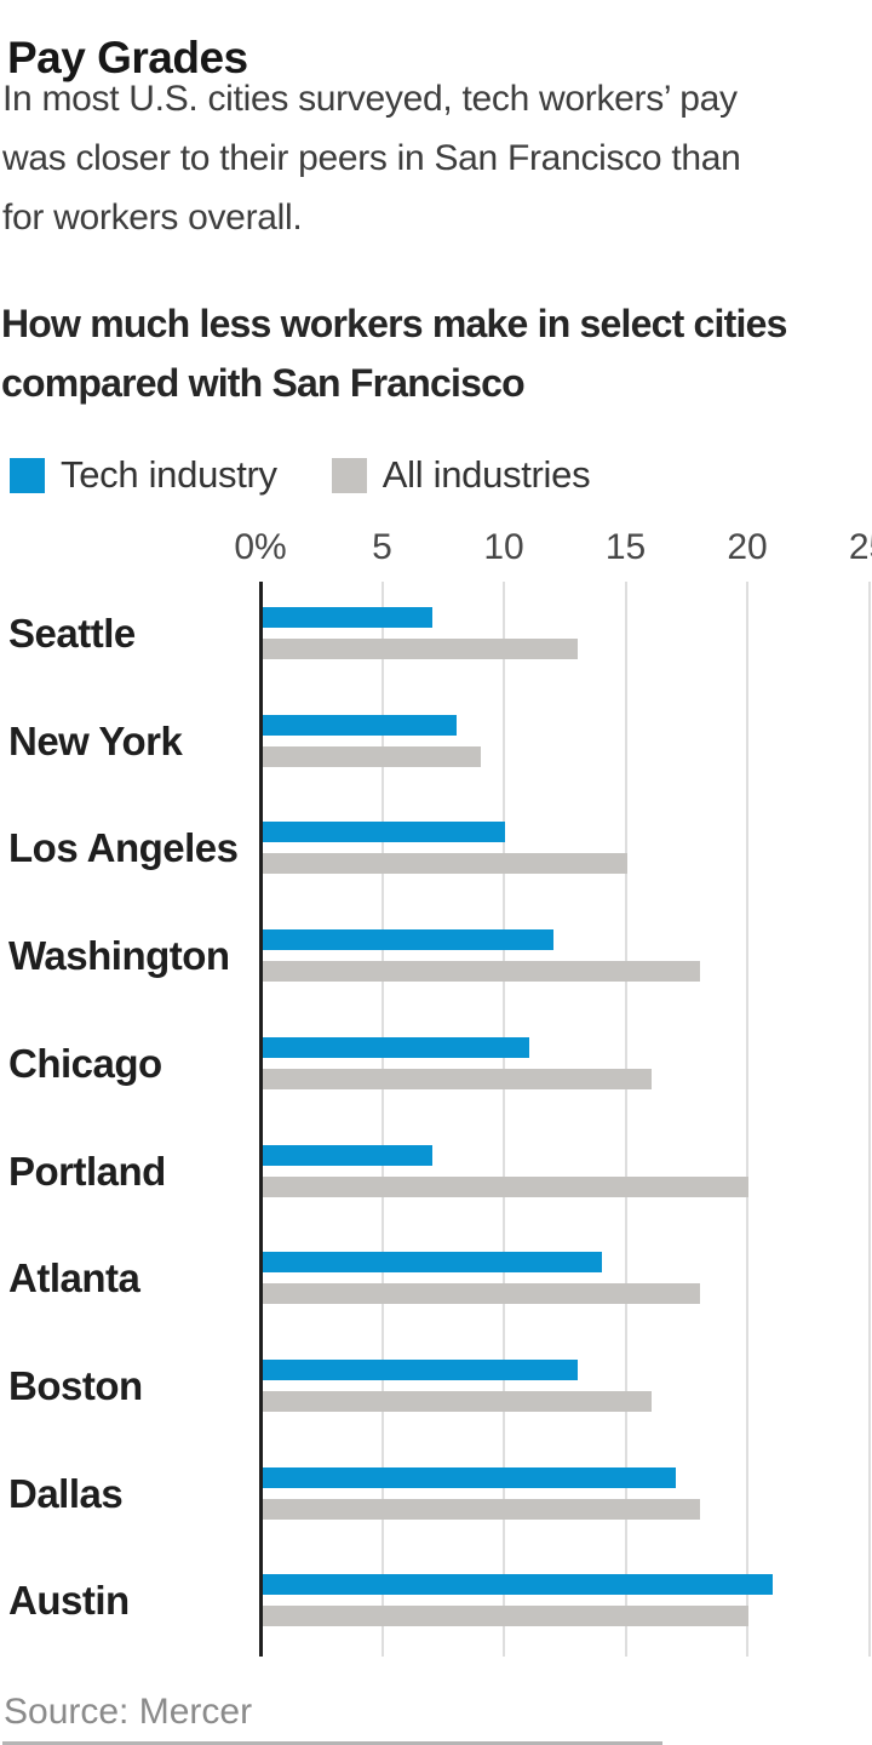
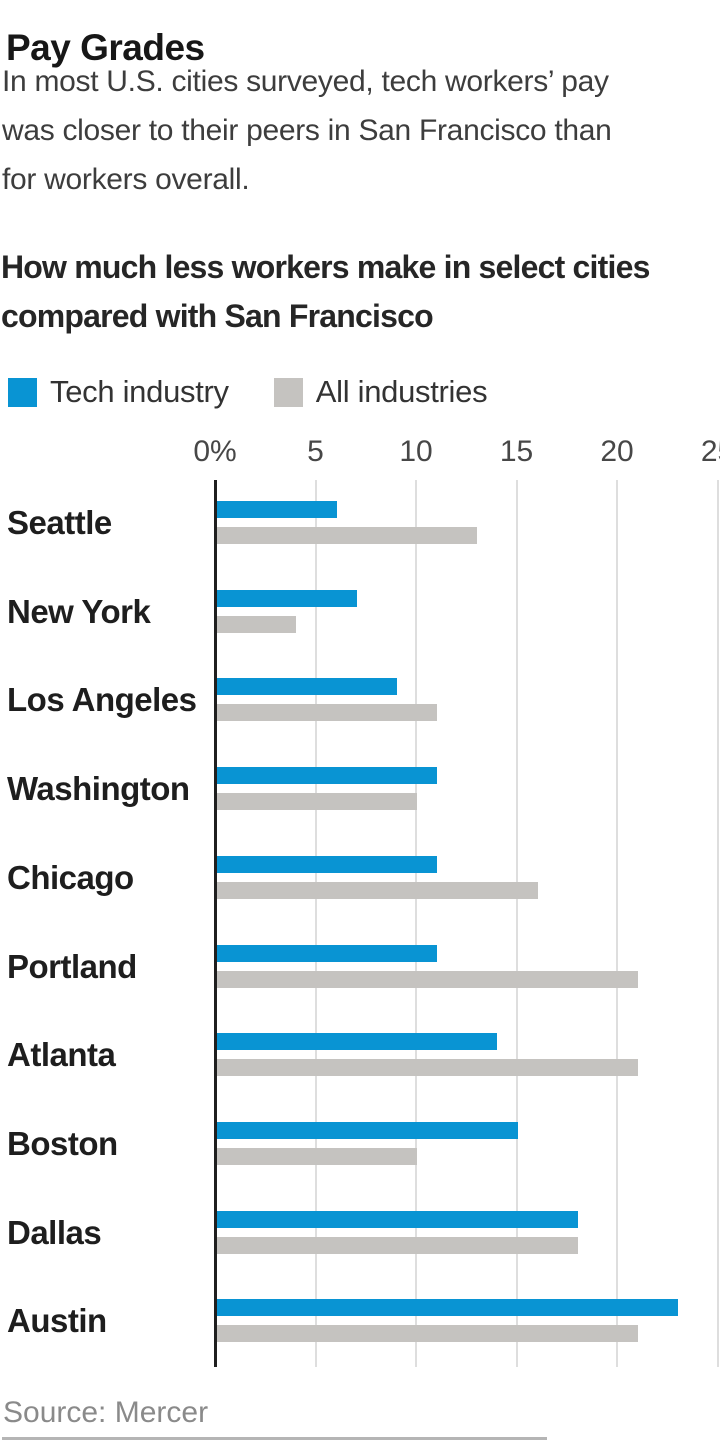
Tech industry/Seattle: 7 -> 6
Tech industry/New York: 8 -> 7
All industries/New York: 9 -> 4
Tech industry/Los Angeles: 10 -> 9
All industries/Los Angeles: 15 -> 11
Tech industry/Washington: 12 -> 11
All industries/Washington: 18 -> 10
Tech industry/Portland: 7 -> 11
All industries/Portland: 20 -> 21
All industries/Atlanta: 18 -> 21
Tech industry/Boston: 13 -> 15
All industries/Boston: 16 -> 10
Tech industry/Dallas: 17 -> 18
Tech industry/Austin: 21 -> 23
All industries/Austin: 20 -> 21
